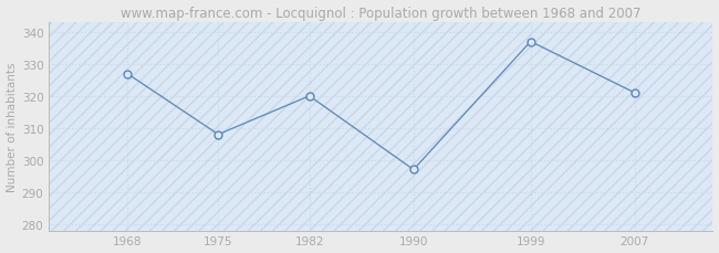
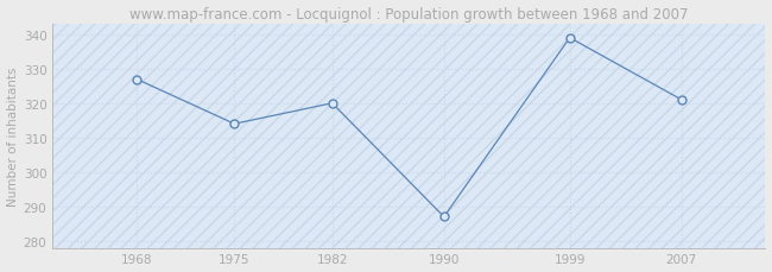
1975: 308 -> 314
1990: 297 -> 287
1999: 337 -> 339
